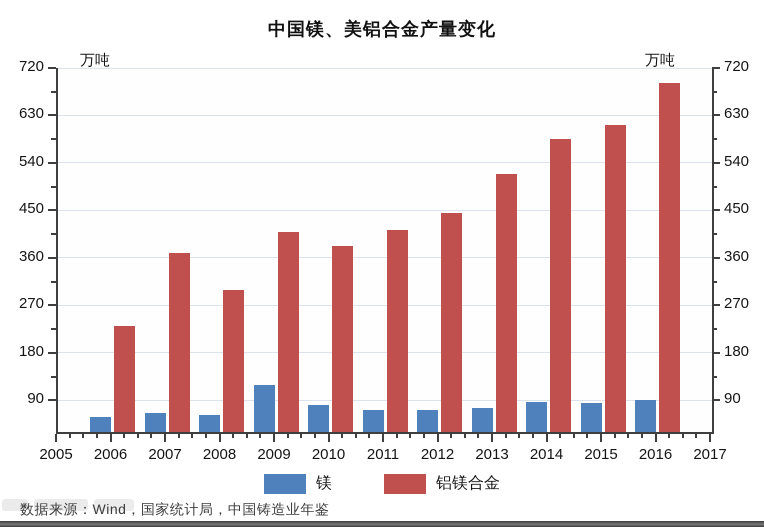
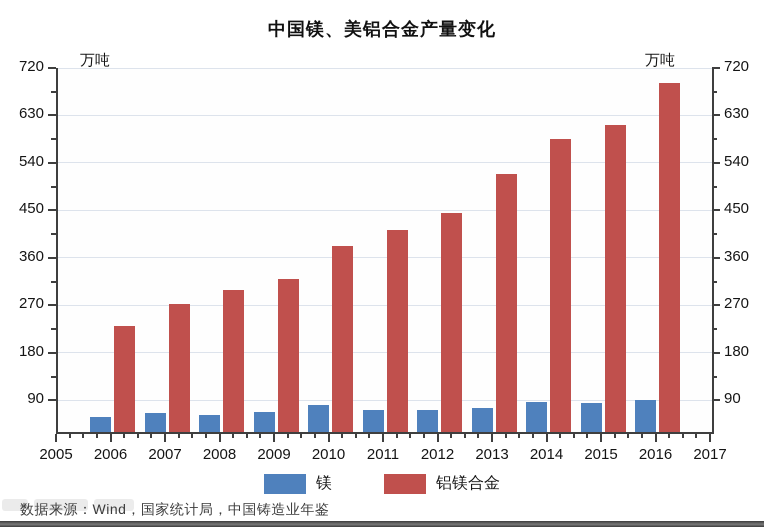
铝镁合金/2007: 370 -> 270
镁/2009: 120 -> 70
铝镁合金/2009: 410 -> 320
